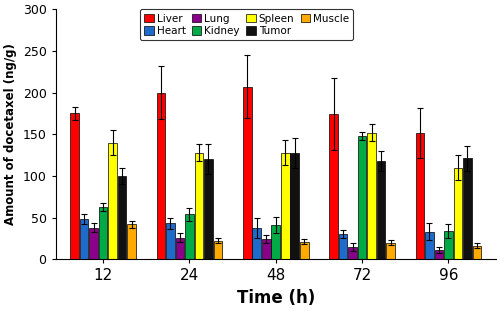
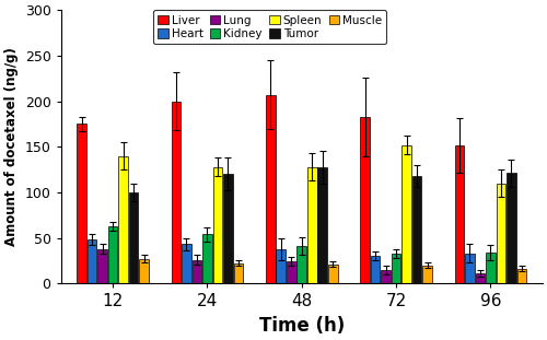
Muscle/12: 42 -> 27
Liver/72: 174 -> 183
Kidney/72: 148 -> 33
